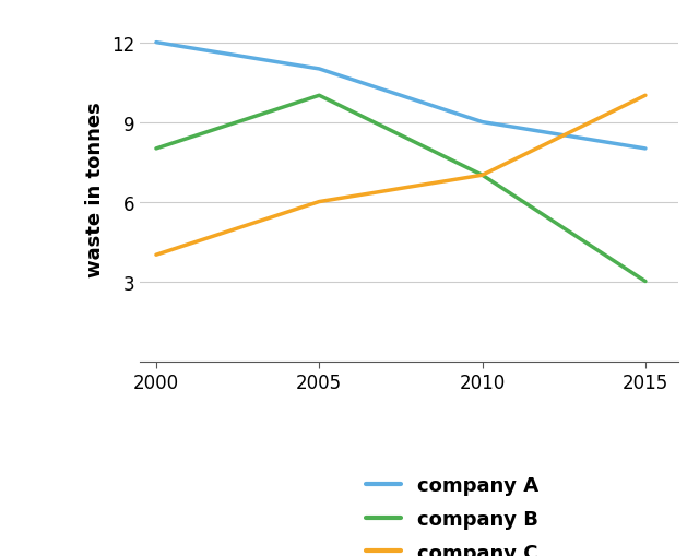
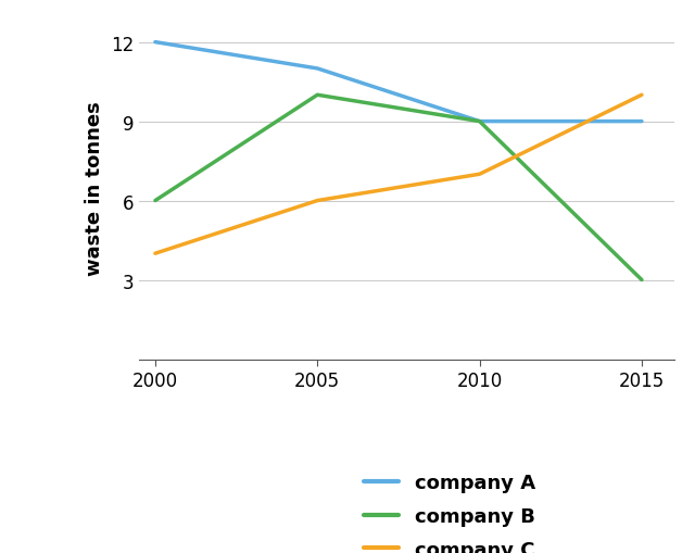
company B/2000: 8 -> 6
company B/2010: 7 -> 9
company A/2015: 8 -> 9
